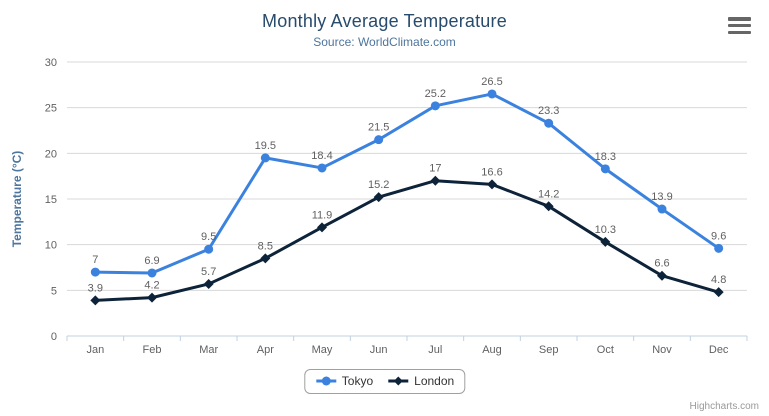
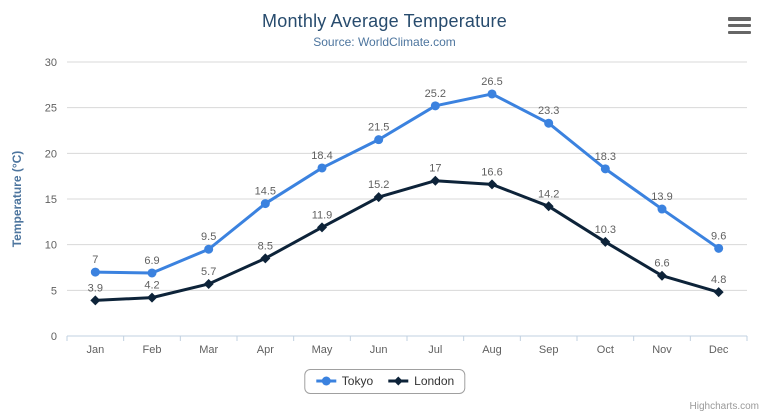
Tokyo/Apr: 19.5 -> 14.5
